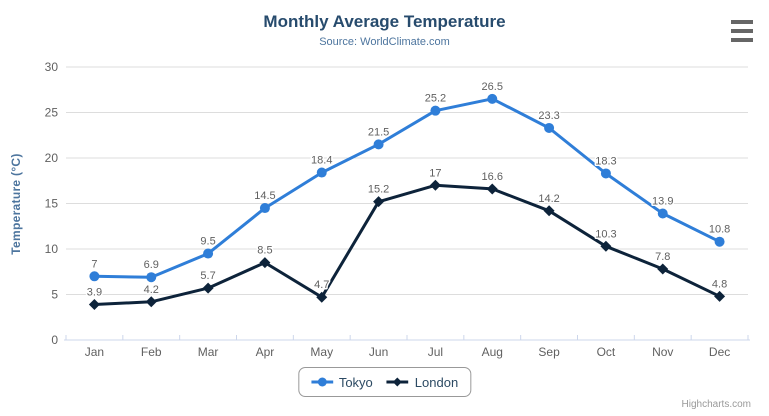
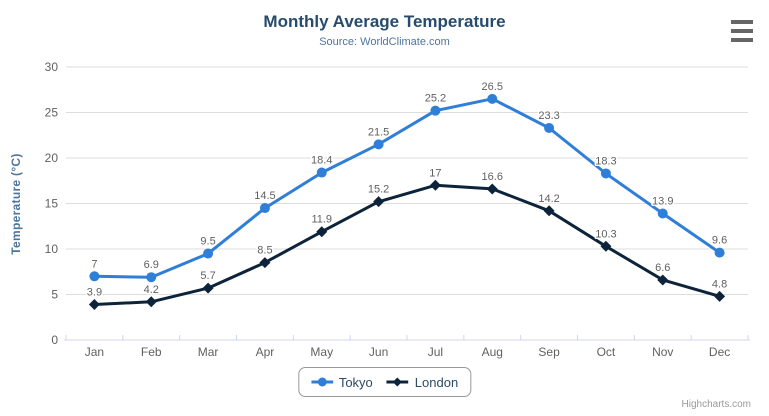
London/May: 4.7 -> 11.9
London/Nov: 7.8 -> 6.6
Tokyo/Dec: 10.8 -> 9.6
